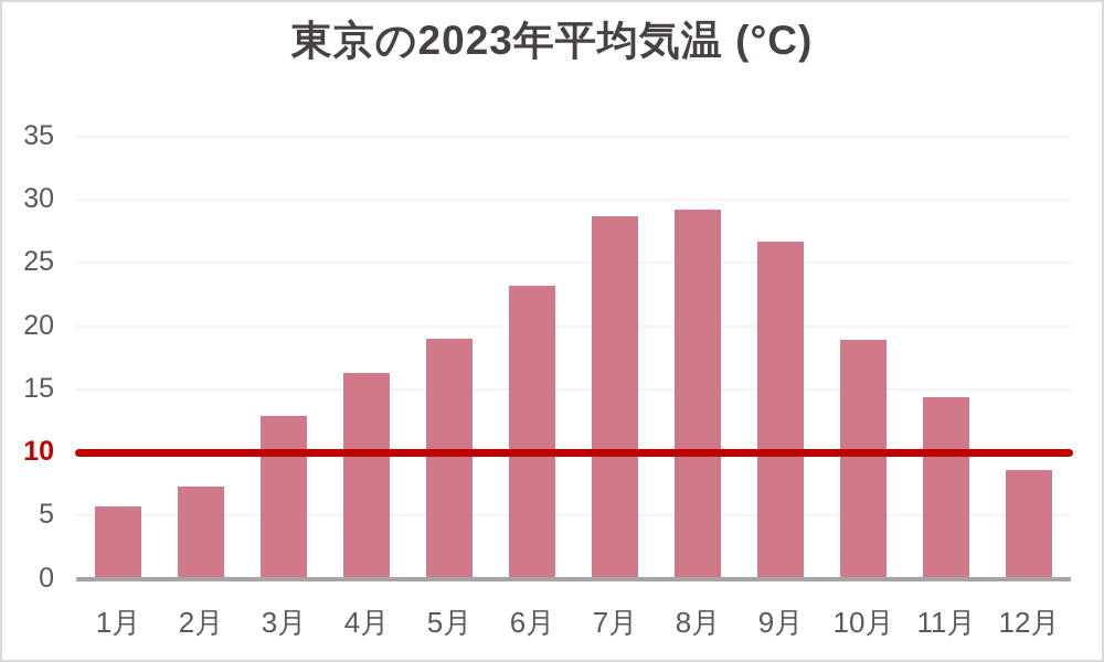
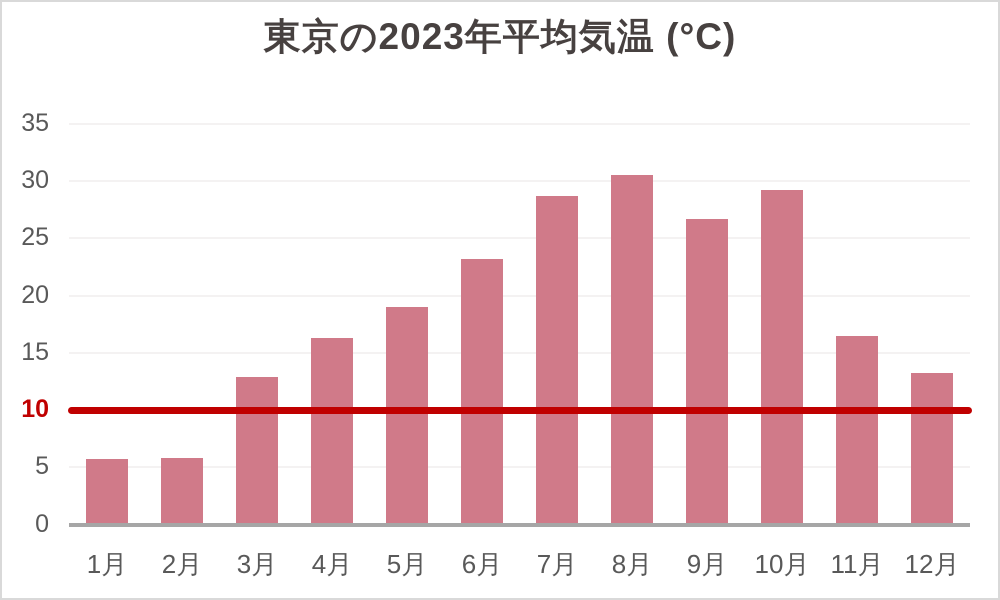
2月: 7.3 -> 5.8
8月: 29.2 -> 30.5
10月: 18.9 -> 29.2
11月: 14.4 -> 16.5
12月: 8.6 -> 13.2
